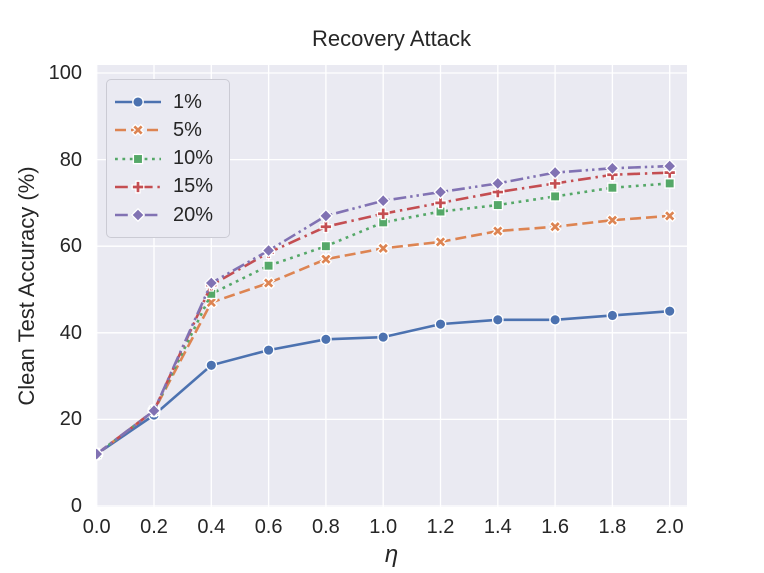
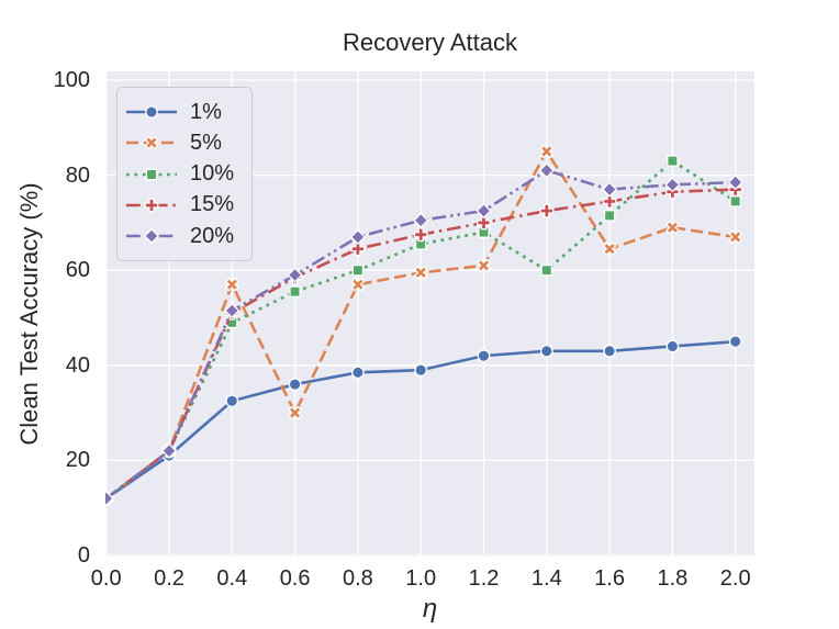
5%/0.4: 47 -> 57
5%/0.6: 52 -> 30
5%/1.4: 64 -> 85
10%/1.4: 70 -> 60
20%/1.4: 74 -> 81
5%/1.8: 66 -> 69
10%/1.8: 74 -> 83
